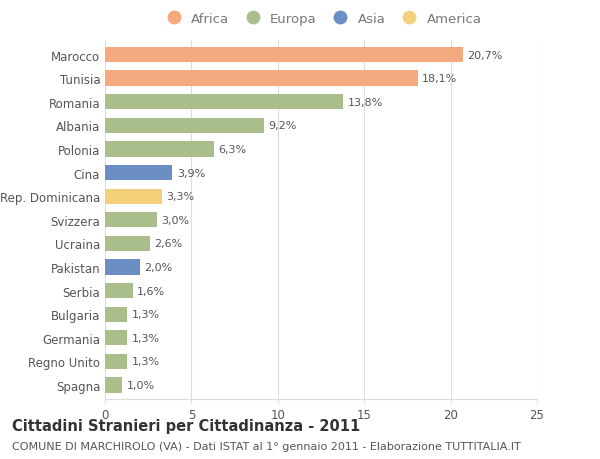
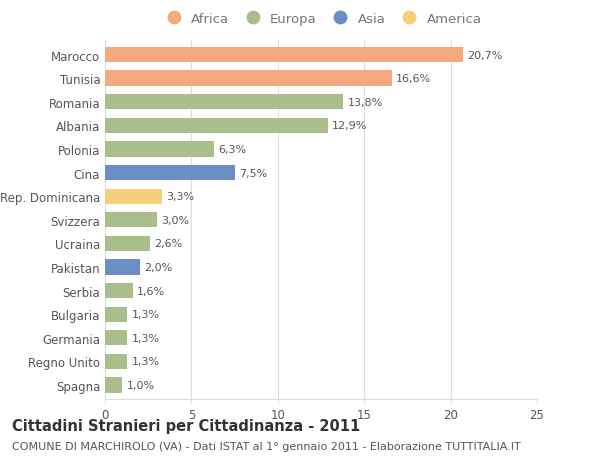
Tunisia: 18,1% -> 16,6%
Albania: 9,2% -> 12,9%
Cina: 3,9% -> 7,5%
